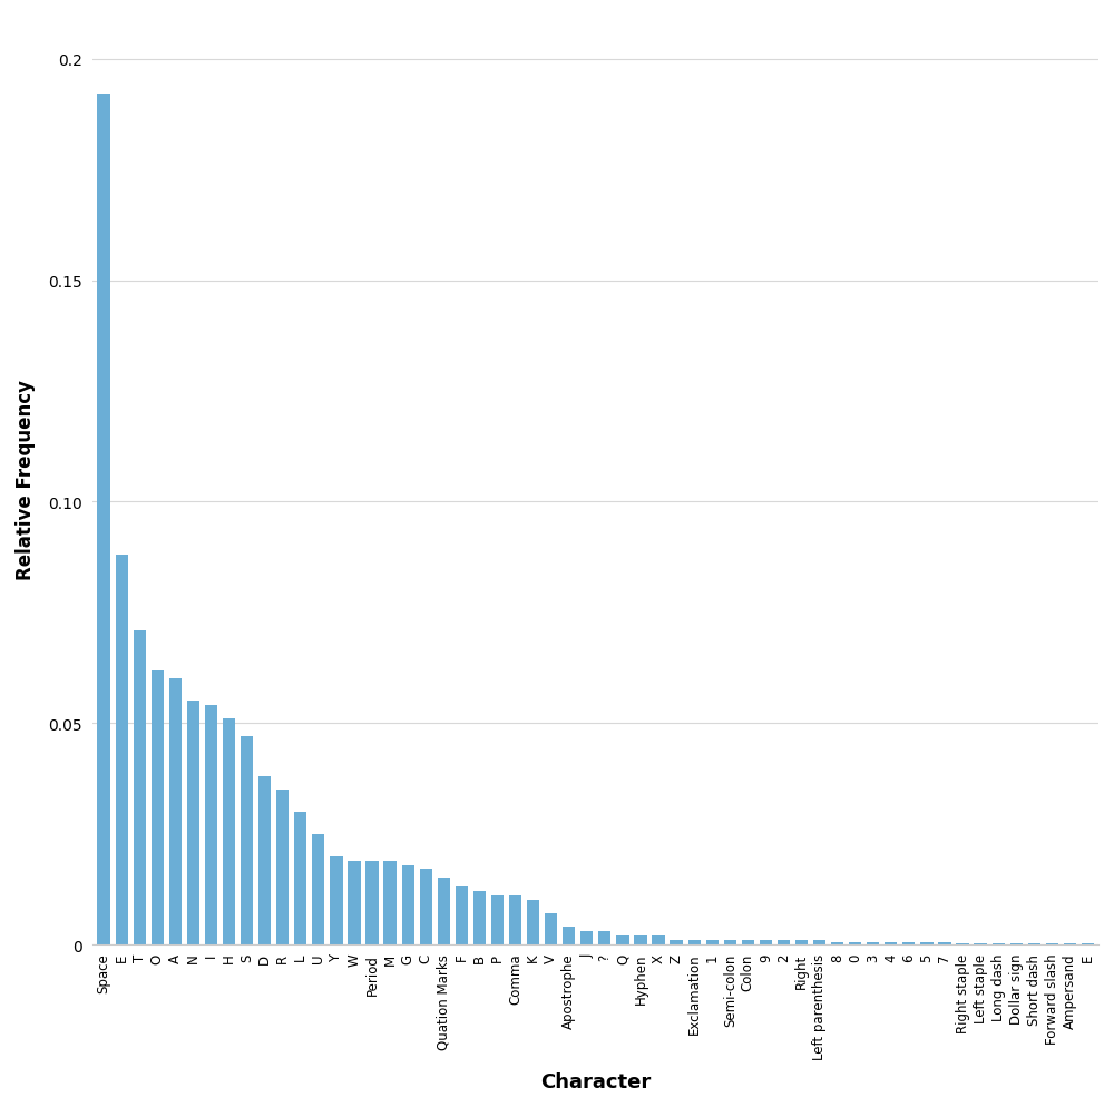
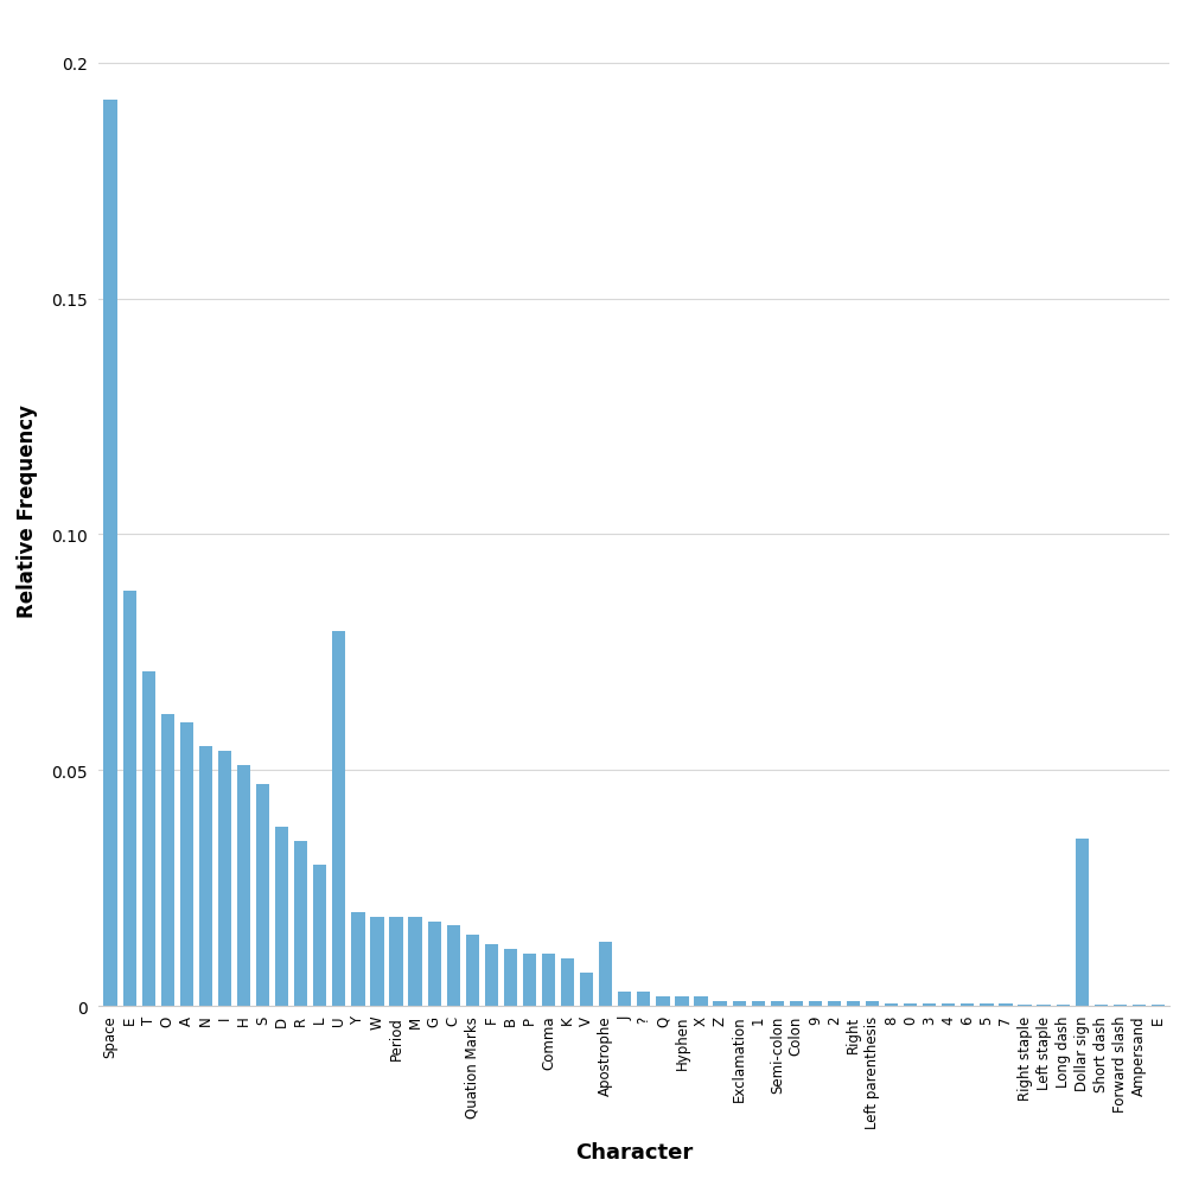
U: 0.0250 -> 0.0795
Apostrophe: 0.0040 -> 0.0135
Dollar sign: 0.0003 -> 0.0355
